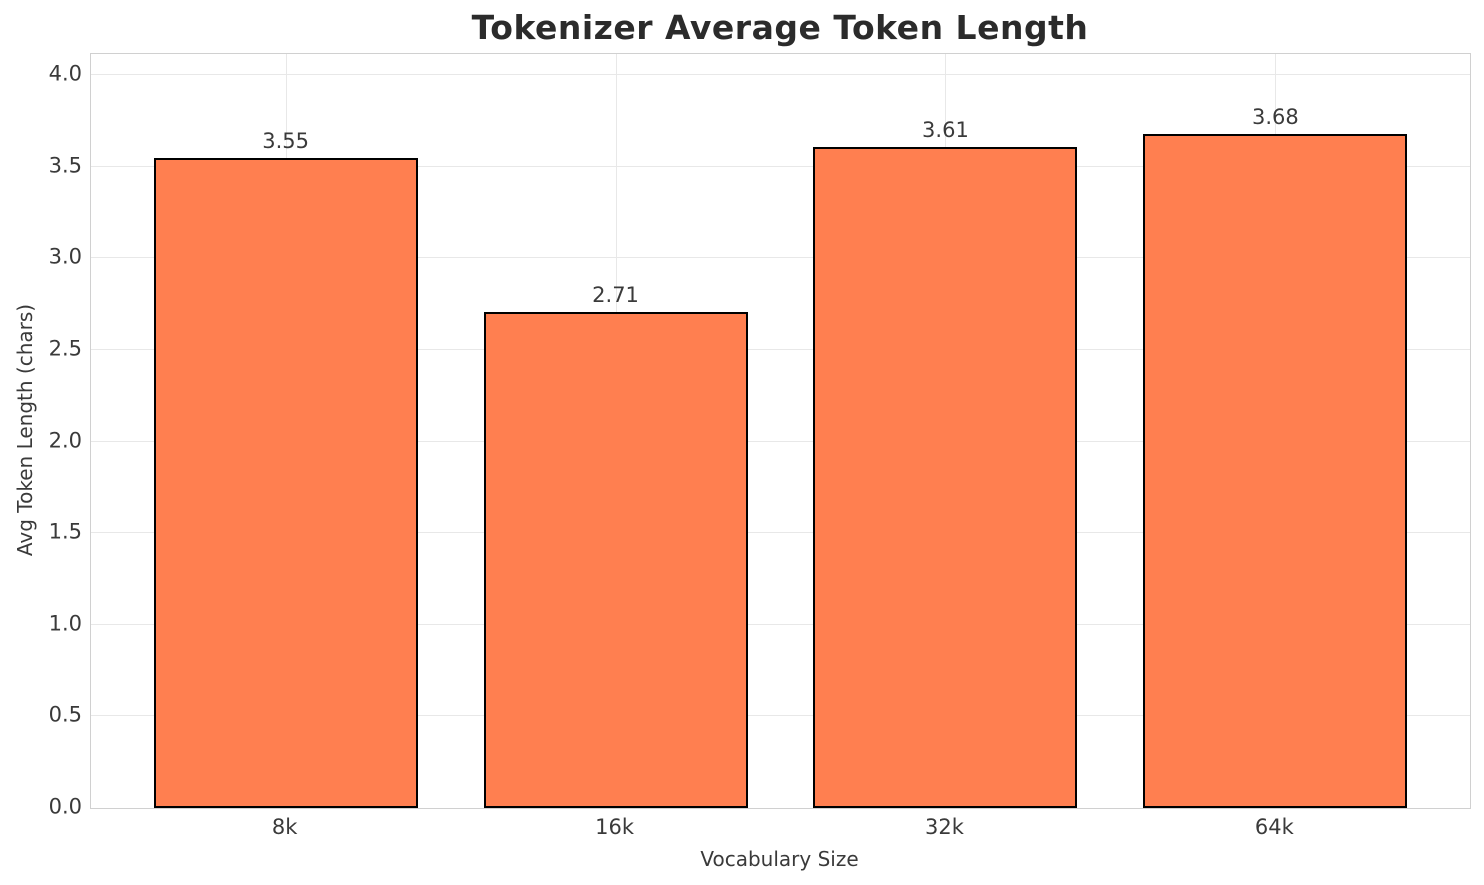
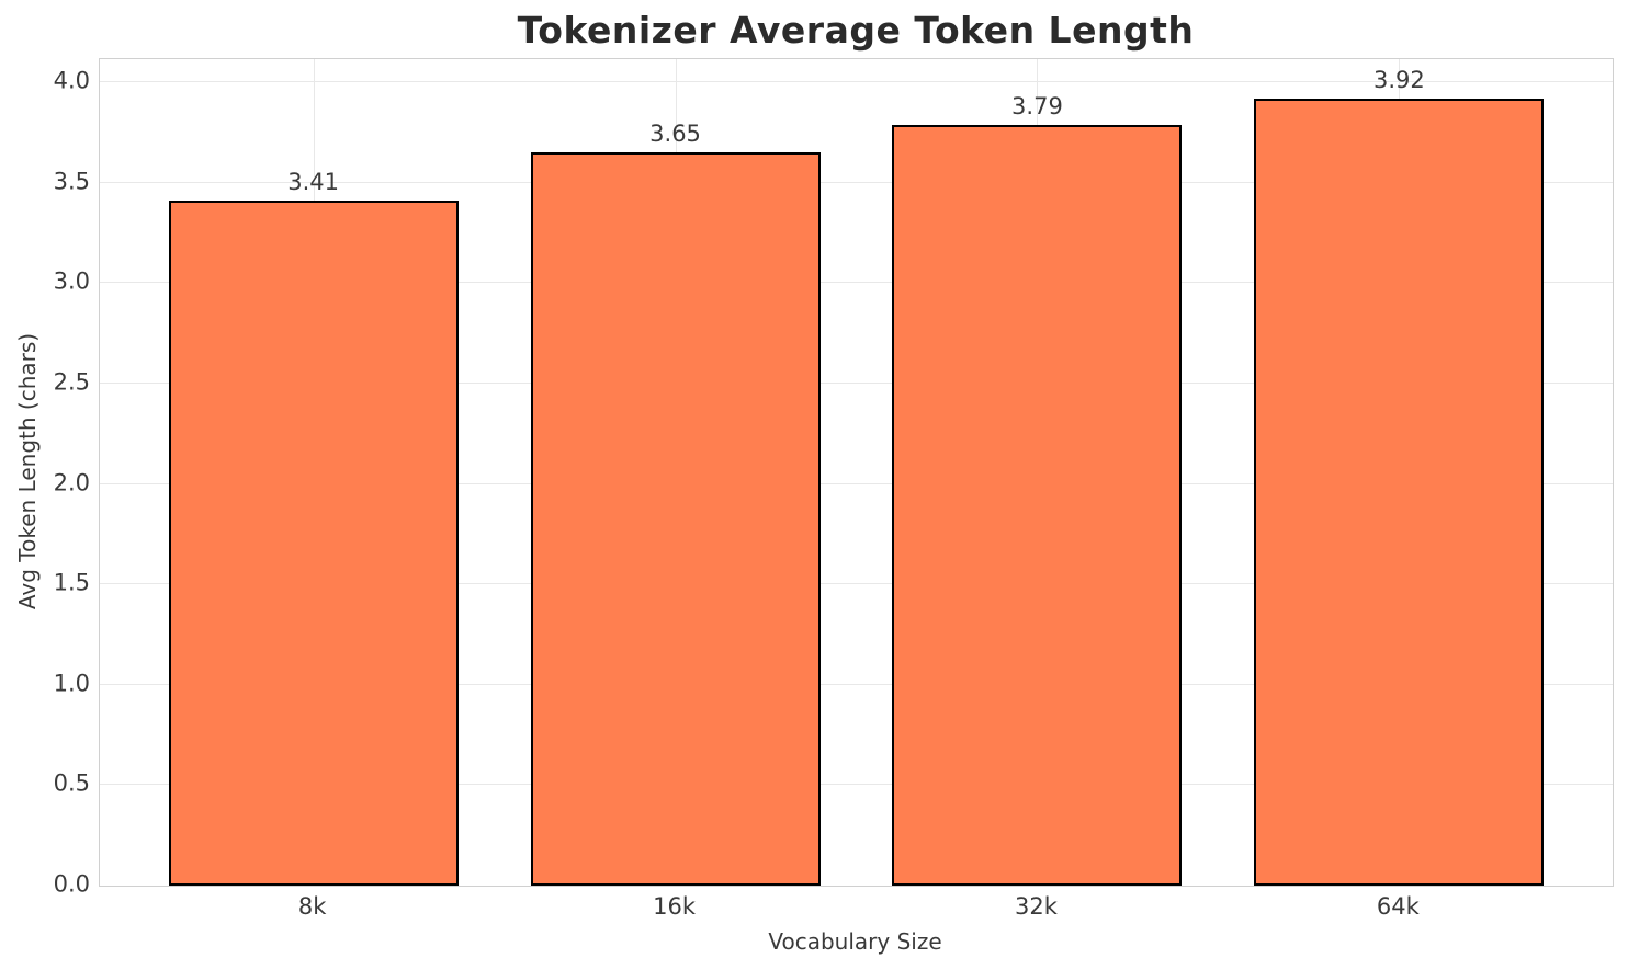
8k: 3.55 -> 3.41
16k: 2.71 -> 3.65
32k: 3.61 -> 3.79
64k: 3.68 -> 3.92
